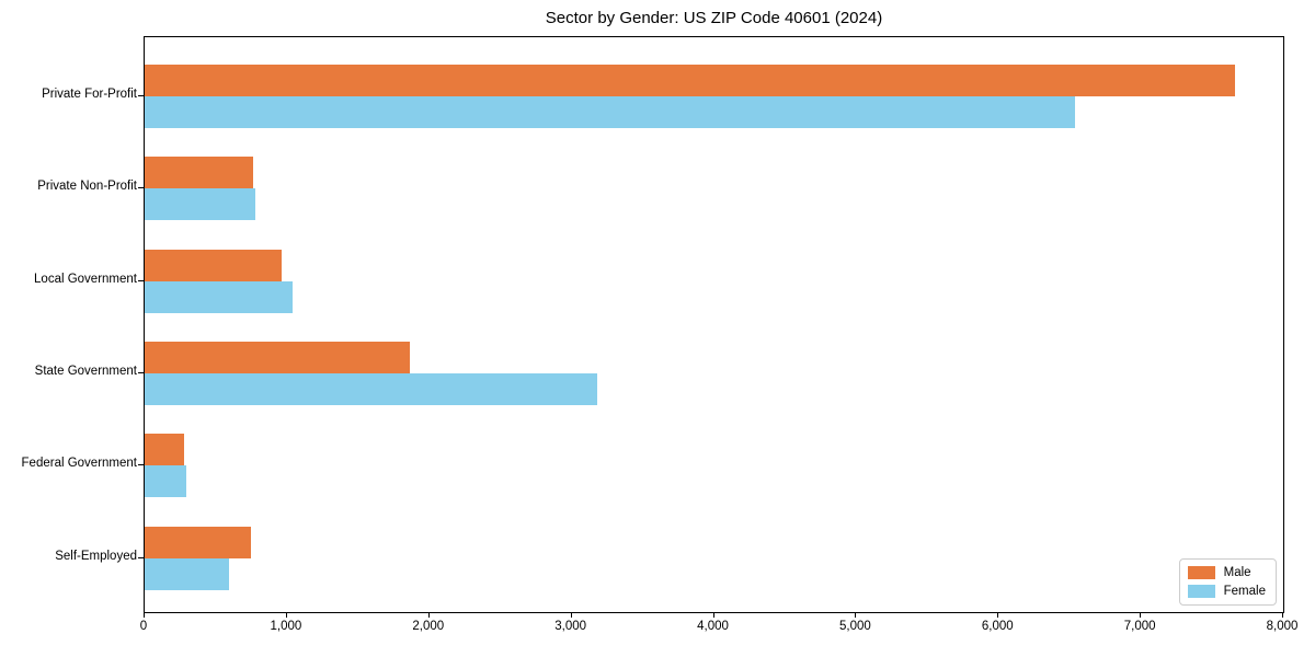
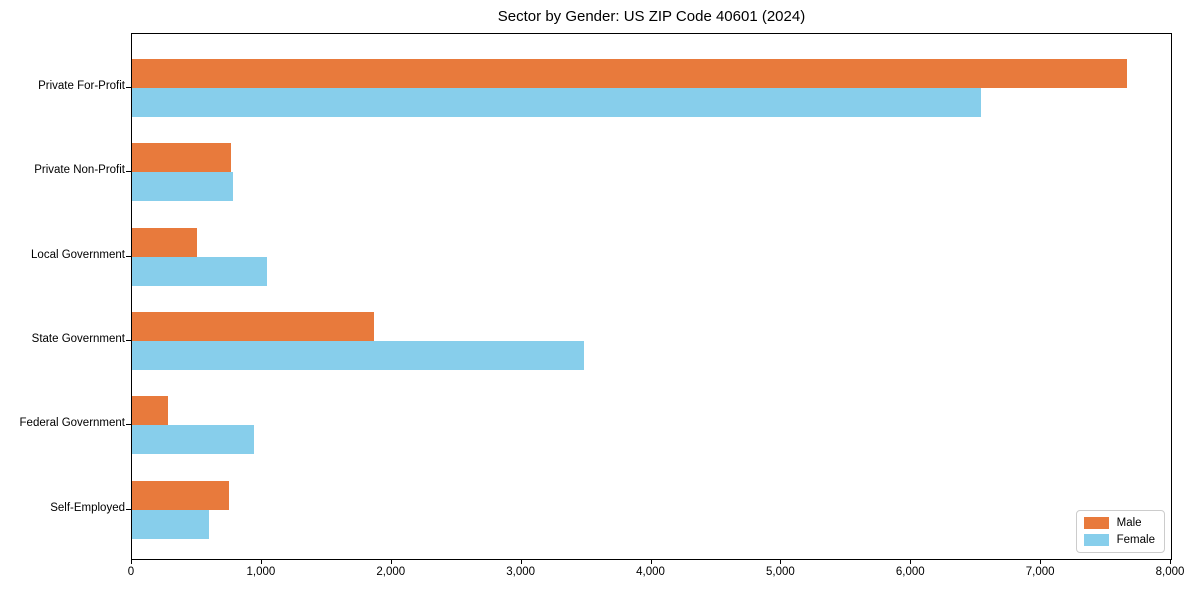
Male/Local Government: 960 -> 500
Female/State Government: 3180 -> 3480
Female/Federal Government: 290 -> 940
